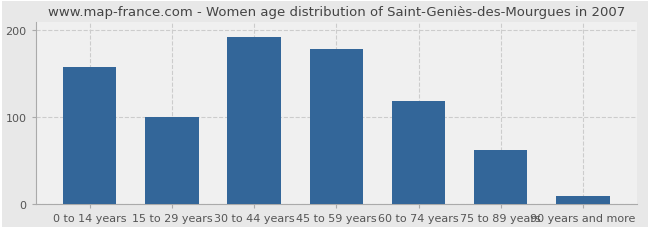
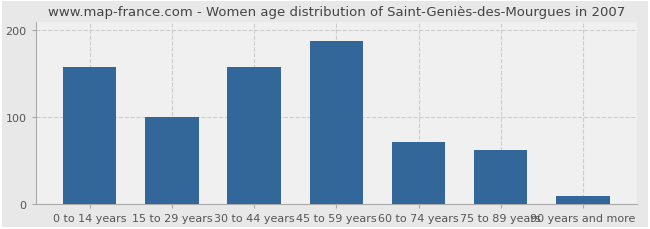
30 to 44 years: 192 -> 158
45 to 59 years: 178 -> 188
60 to 74 years: 119 -> 72
